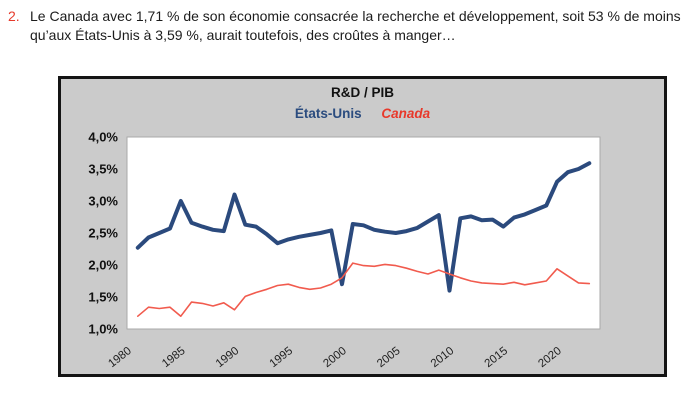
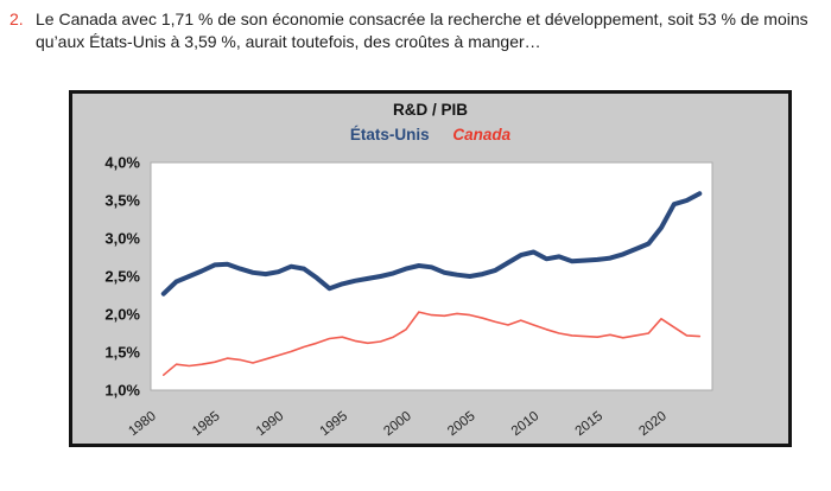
États-Unis/1985: 3,0% -> 2,6%
Canada/1985: 1,2% -> 1,4%
États-Unis/1990: 3,1% -> 2,6%
Canada/1990: 1,3% -> 1,5%
États-Unis/2000: 1,7% -> 2,6%
États-Unis/2010: 1,6% -> 2,8%
États-Unis/2015: 2,6% -> 2,7%
États-Unis/2020: 3,3% -> 3,1%
